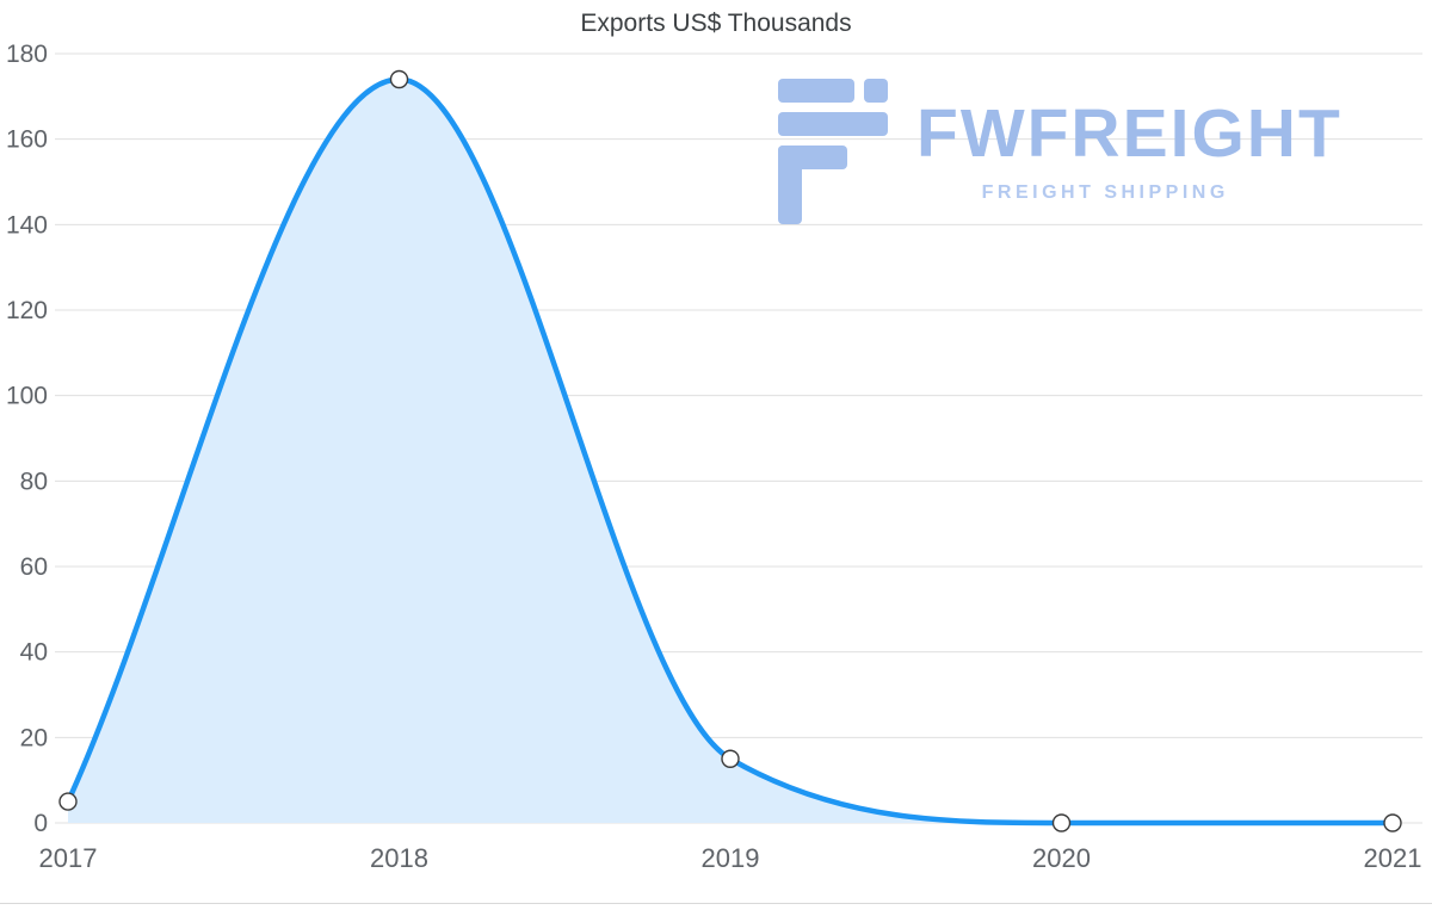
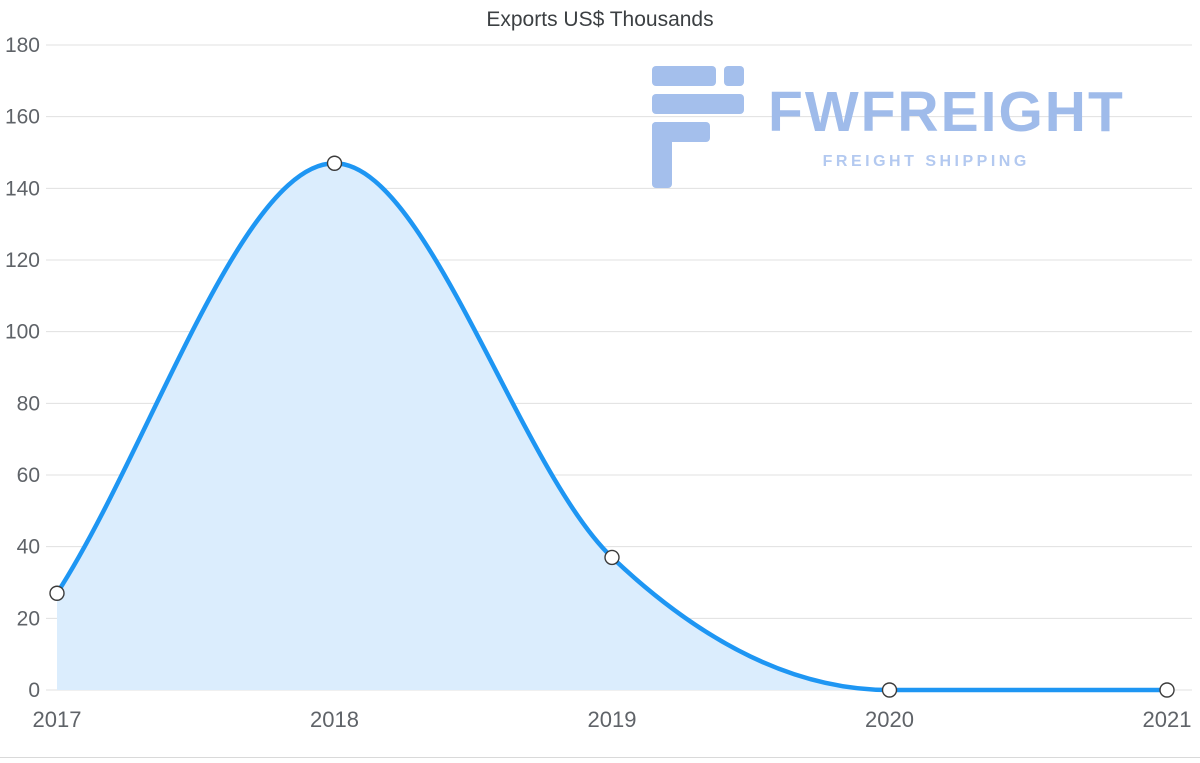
2017: 5 -> 27
2018: 174 -> 147
2019: 15 -> 37
